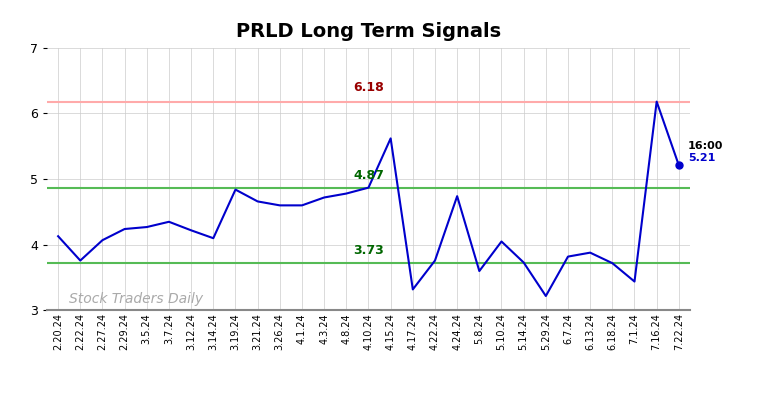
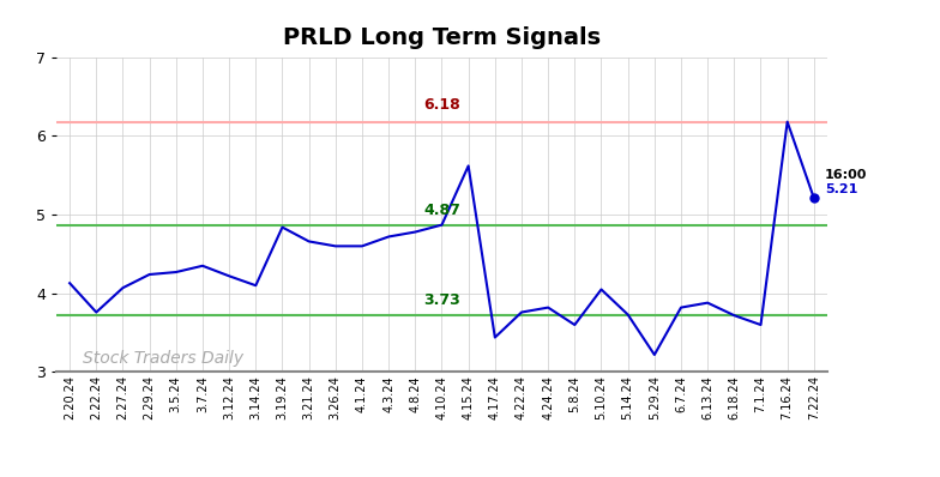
4.17.24: 3.32 -> 3.44
4.24.24: 4.74 -> 3.82
7.1.24: 3.44 -> 3.60
